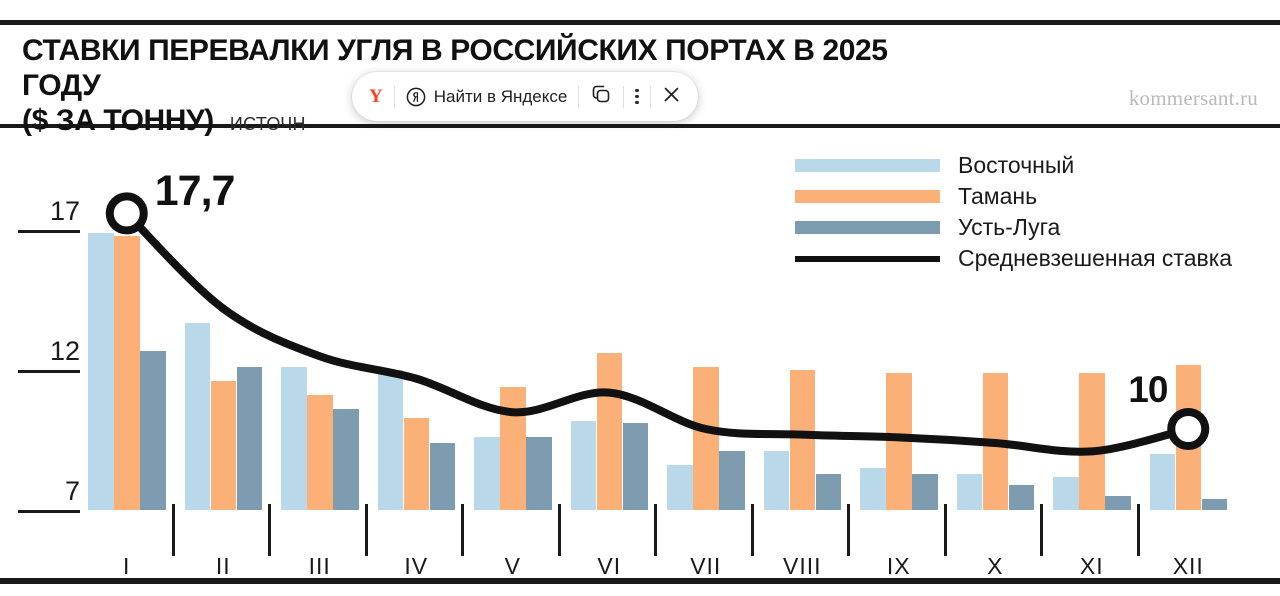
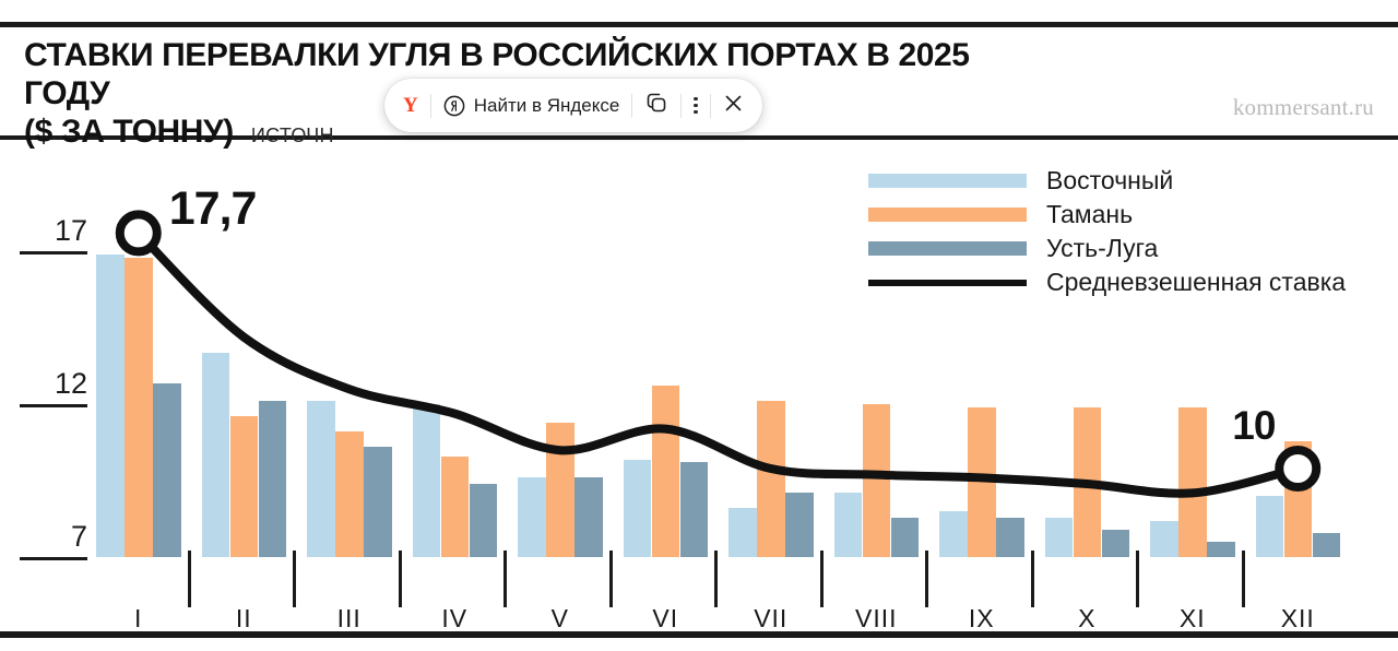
Тамань/XII: 12.3 -> 10.9
Усть-Луга/XII: 7.5 -> 7.9
